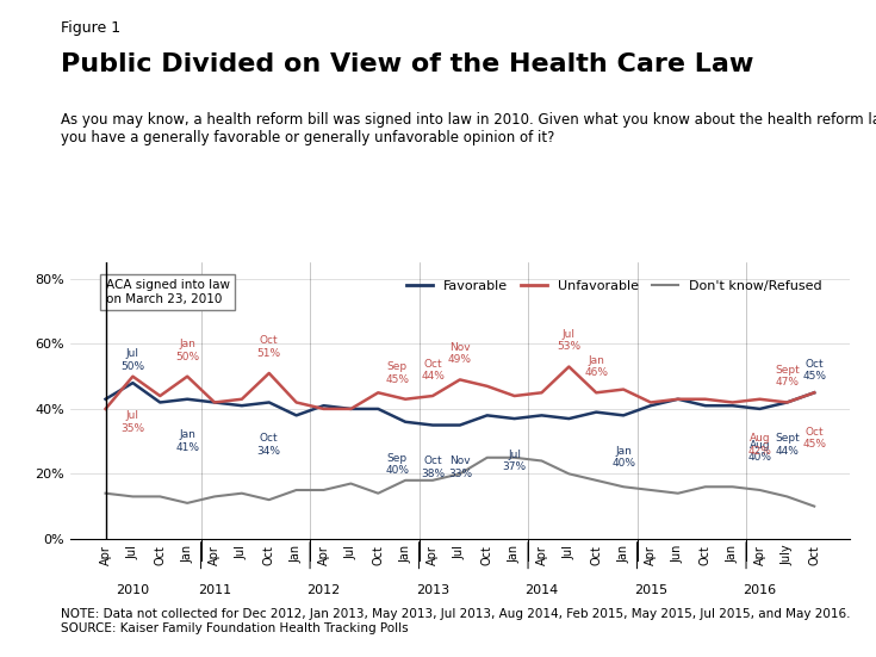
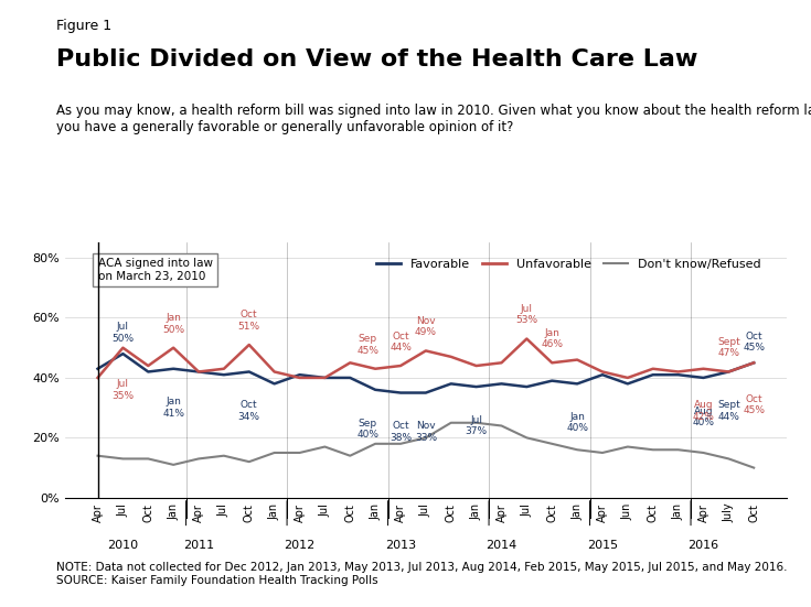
Favorable/Jun: 43% -> 38%
Unfavorable/Jun: 43% -> 40%
Don't know/Refused/Jun: 14% -> 17%
